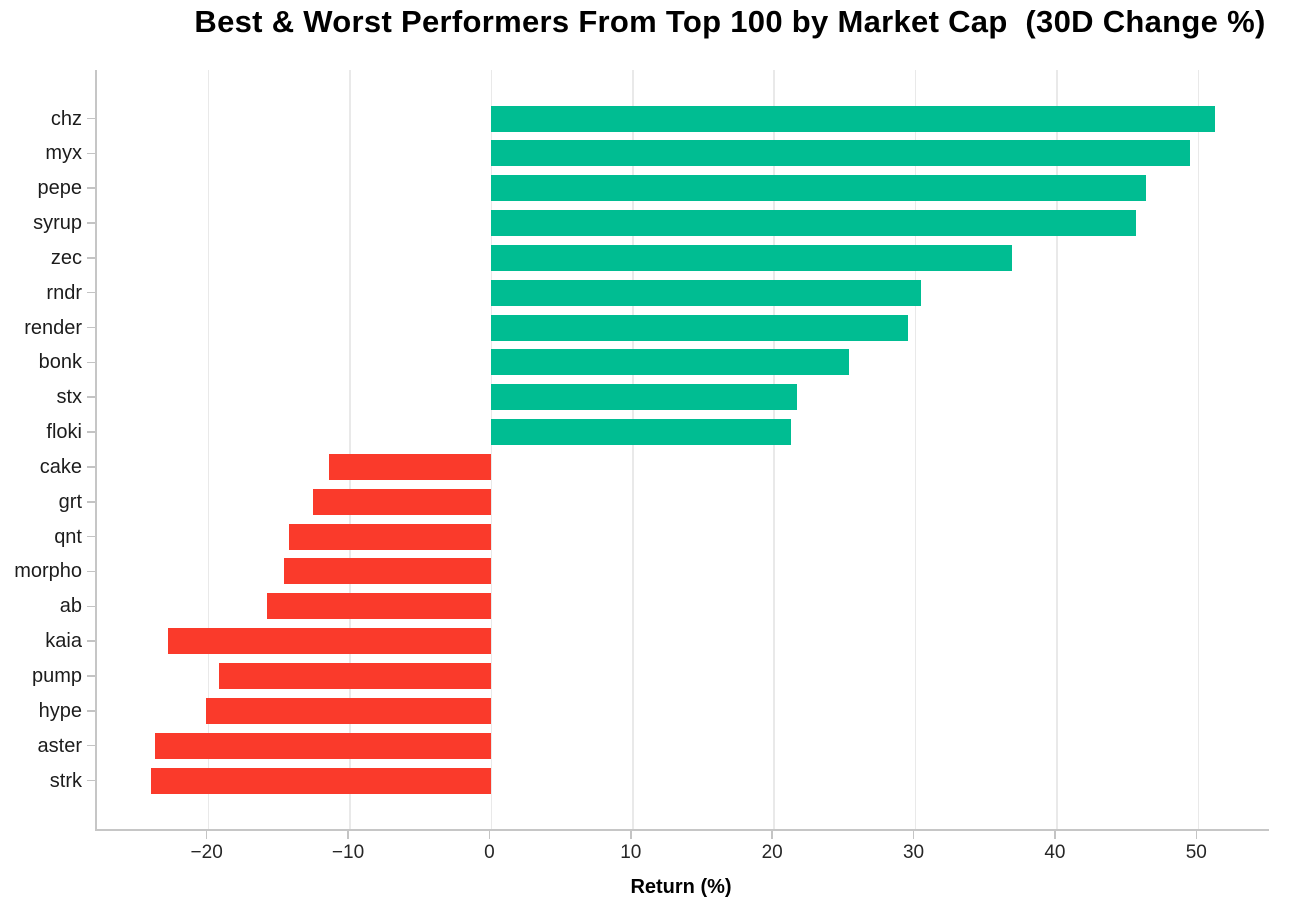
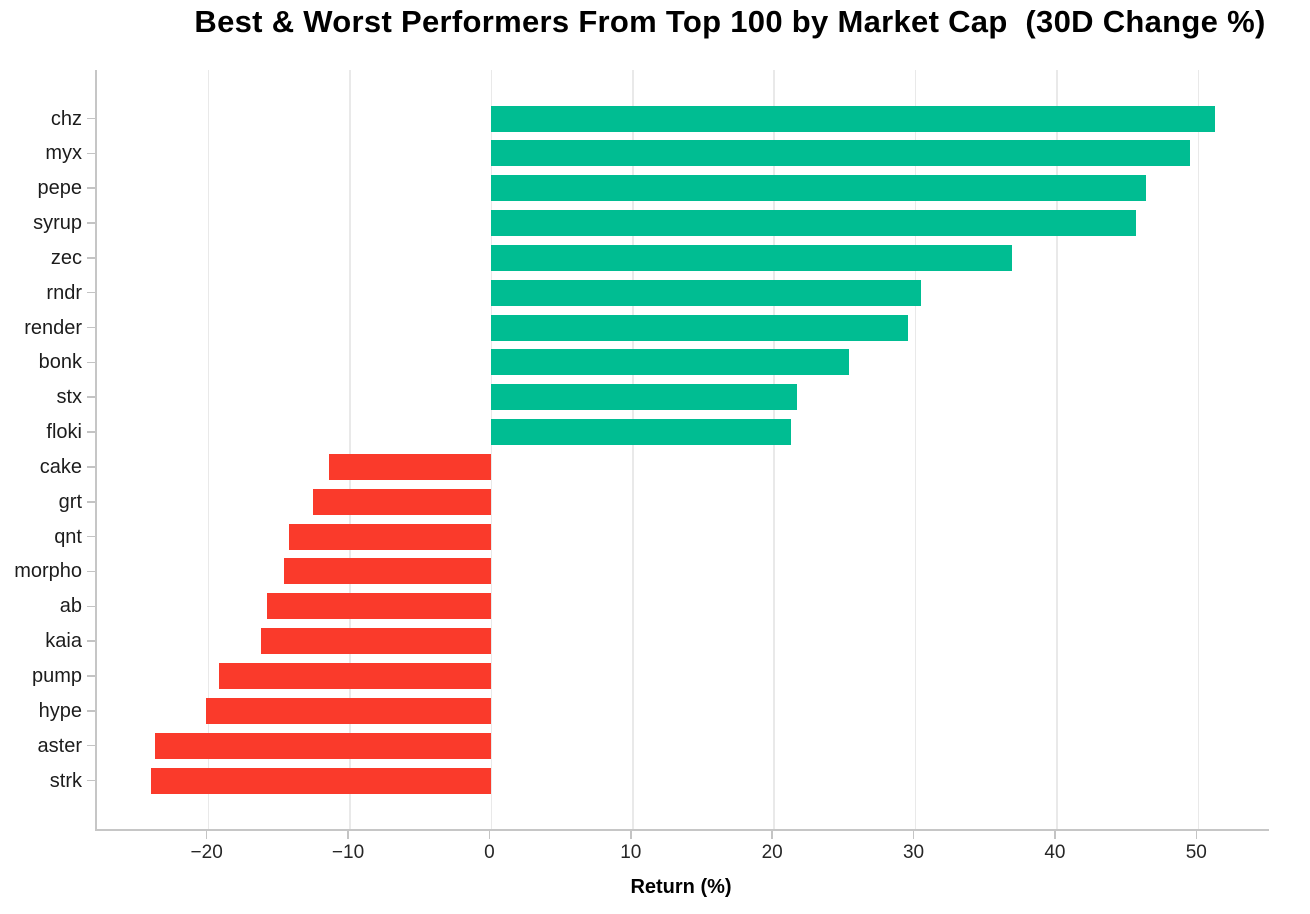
kaia: -22.9 -> -16.3
